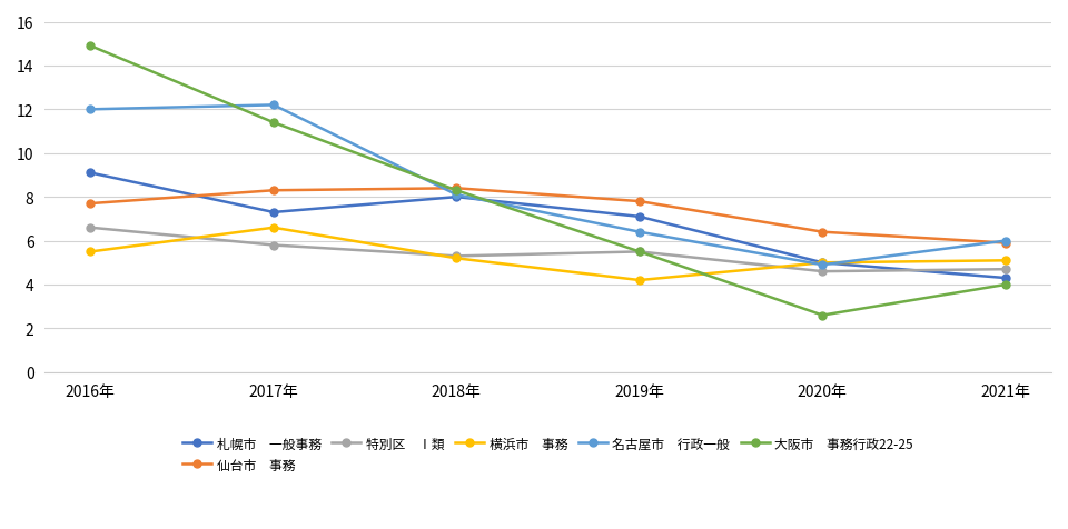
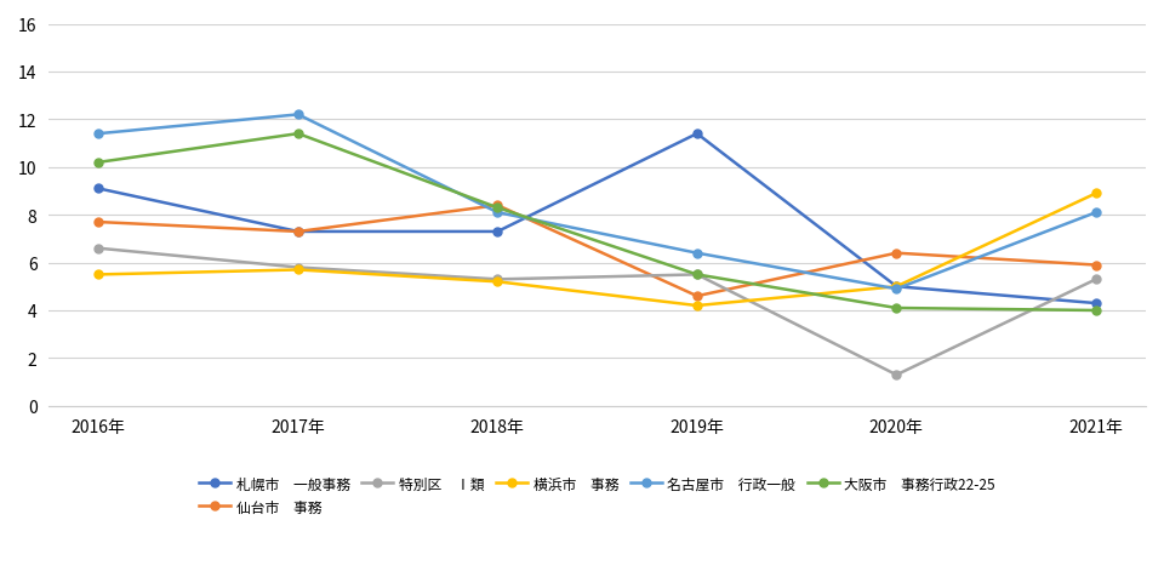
名古屋市 行政一般/2016年: 12.0 -> 11.4
大阪市 事務行政22-25/2016年: 14.9 -> 10.2
仙台市 事務/2017年: 8.3 -> 7.3
横浜市 事務/2017年: 6.6 -> 5.7
札幌市 一般事務/2018年: 8.0 -> 7.3
札幌市 一般事務/2019年: 7.1 -> 11.4
仙台市 事務/2019年: 7.8 -> 4.6
特別区 Ⅰ類/2020年: 4.6 -> 1.3
大阪市 事務行政22-25/2020年: 2.6 -> 4.1
特別区 Ⅰ類/2021年: 4.7 -> 5.3
横浜市 事務/2021年: 5.1 -> 8.9
名古屋市 行政一般/2021年: 6.0 -> 8.1
